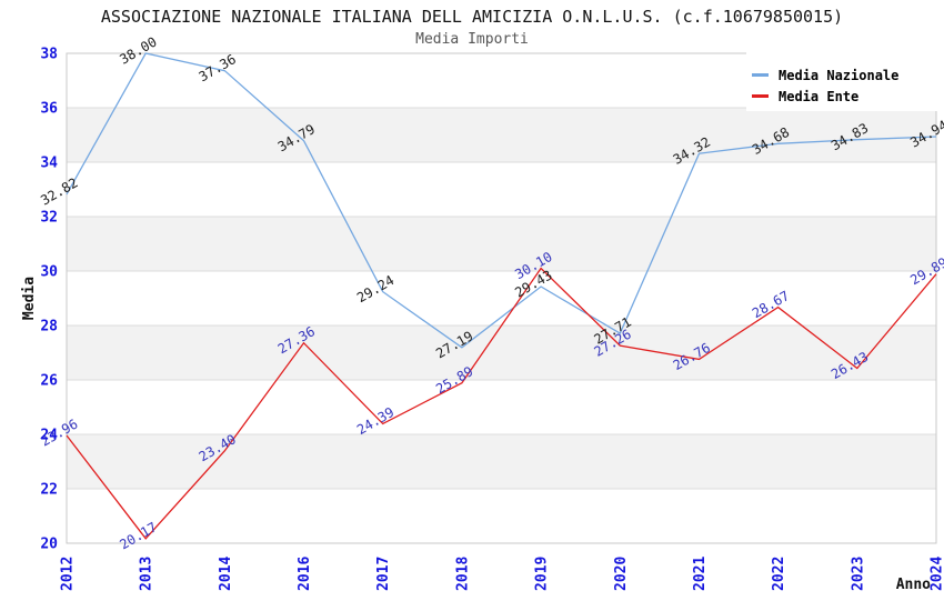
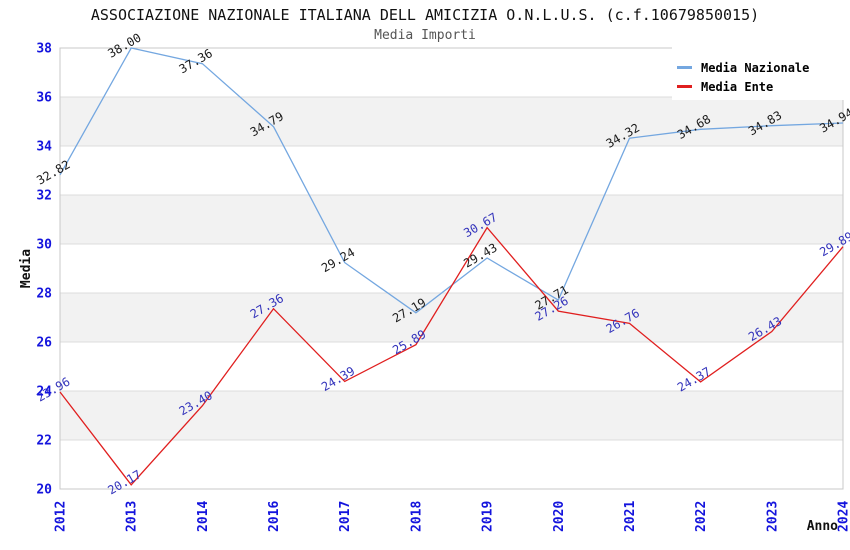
Media Ente/2019: 30.10 -> 30.67
Media Ente/2022: 28.67 -> 24.37
